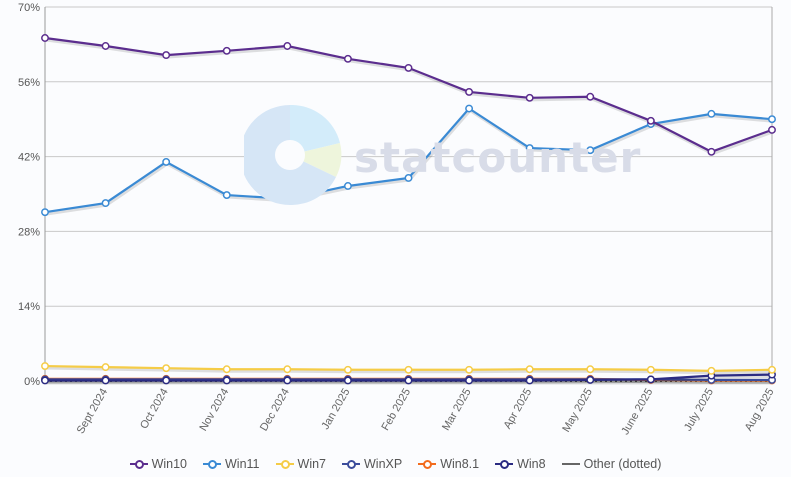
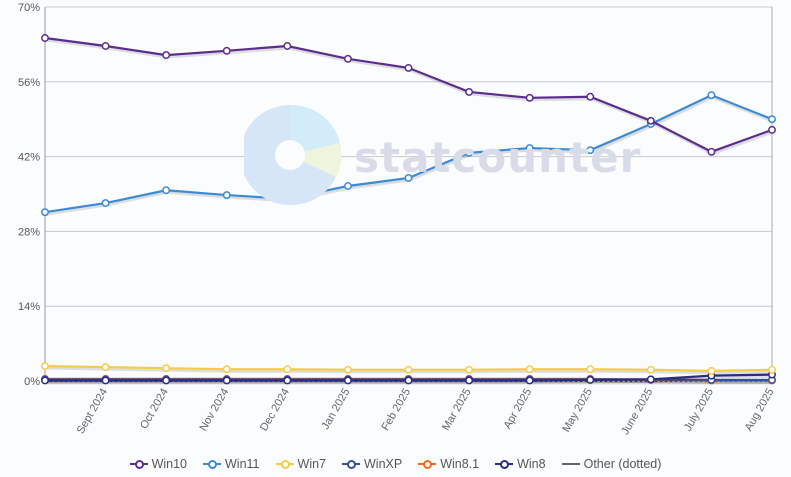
Win11/Oct 2024: 41% -> 36%
Win11/Mar 2025: 51% -> 43%
Win11/July 2025: 50% -> 54%
